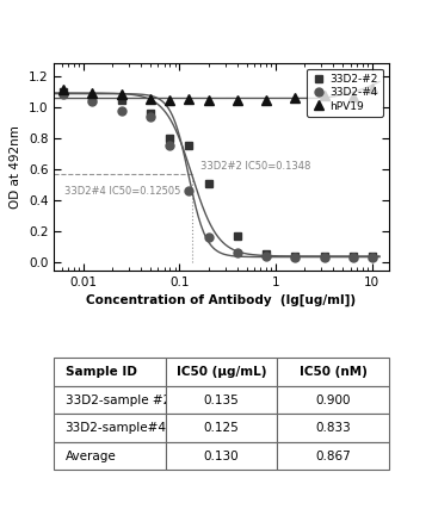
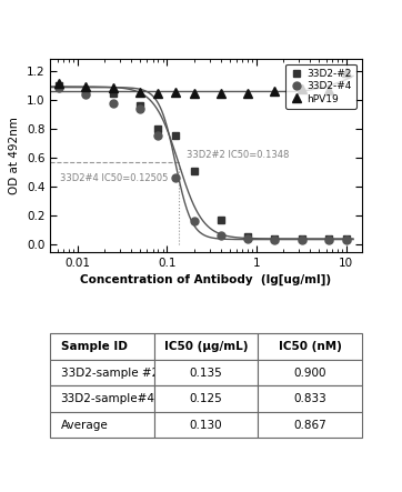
hPV19/10: 1.12 -> 1.19
